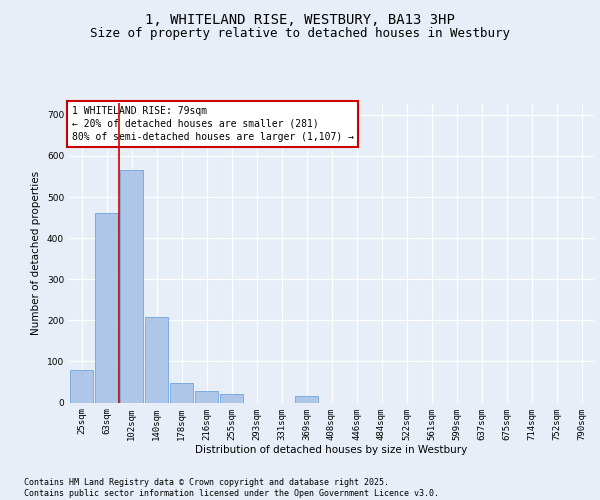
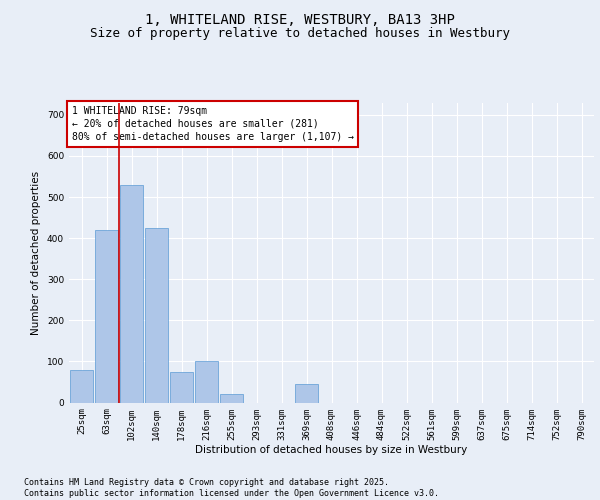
63sqm: 460 -> 420
102sqm: 565 -> 530
140sqm: 207 -> 425
178sqm: 47 -> 75
216sqm: 27 -> 100
369sqm: 15 -> 45
